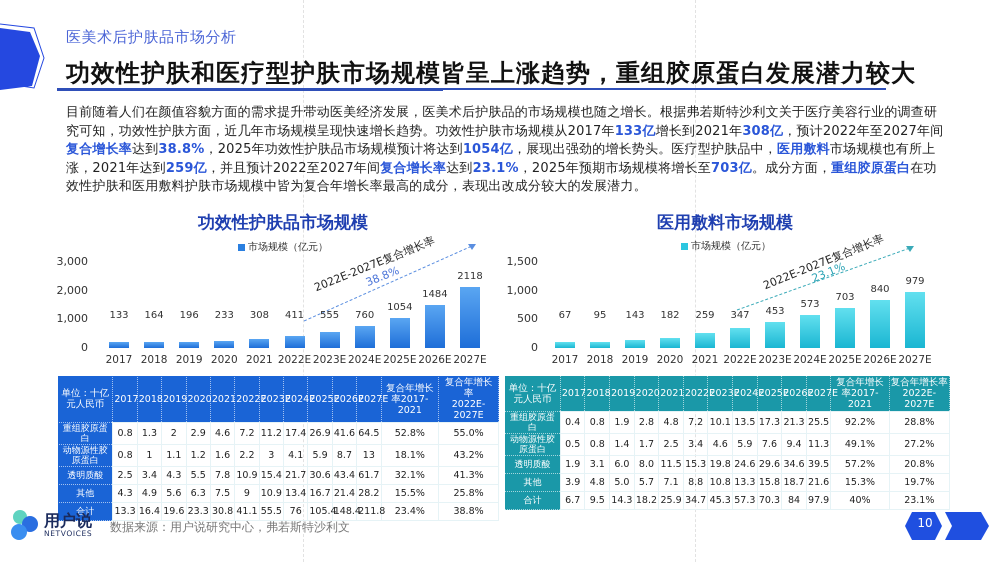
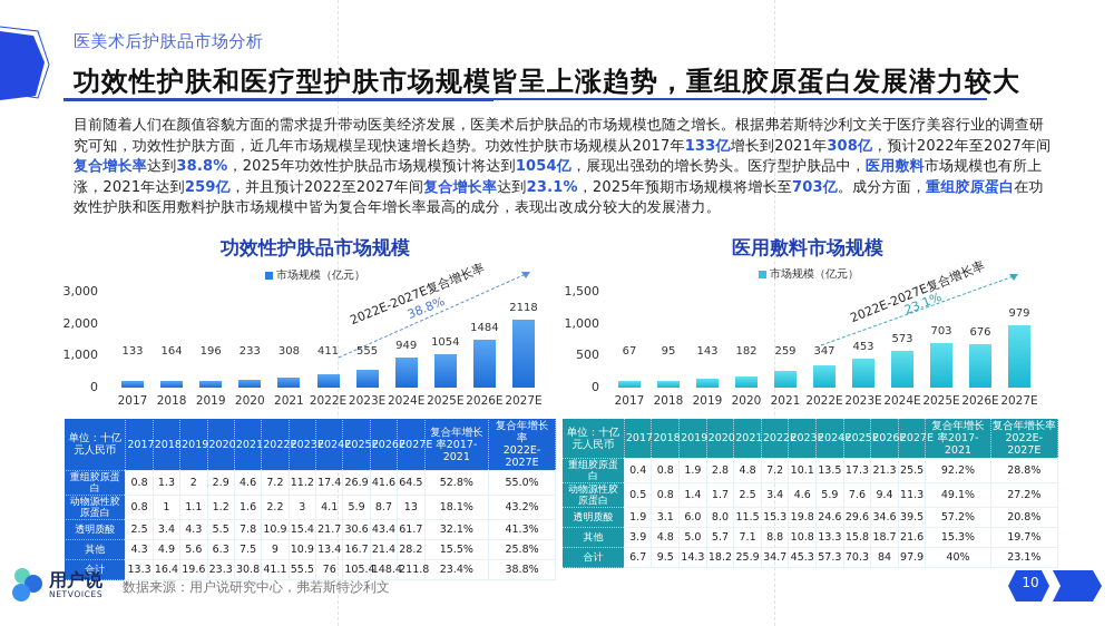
功效性护肤品市场规模/2024E: 760 -> 949
医用敷料市场规模/2026E: 840 -> 676
